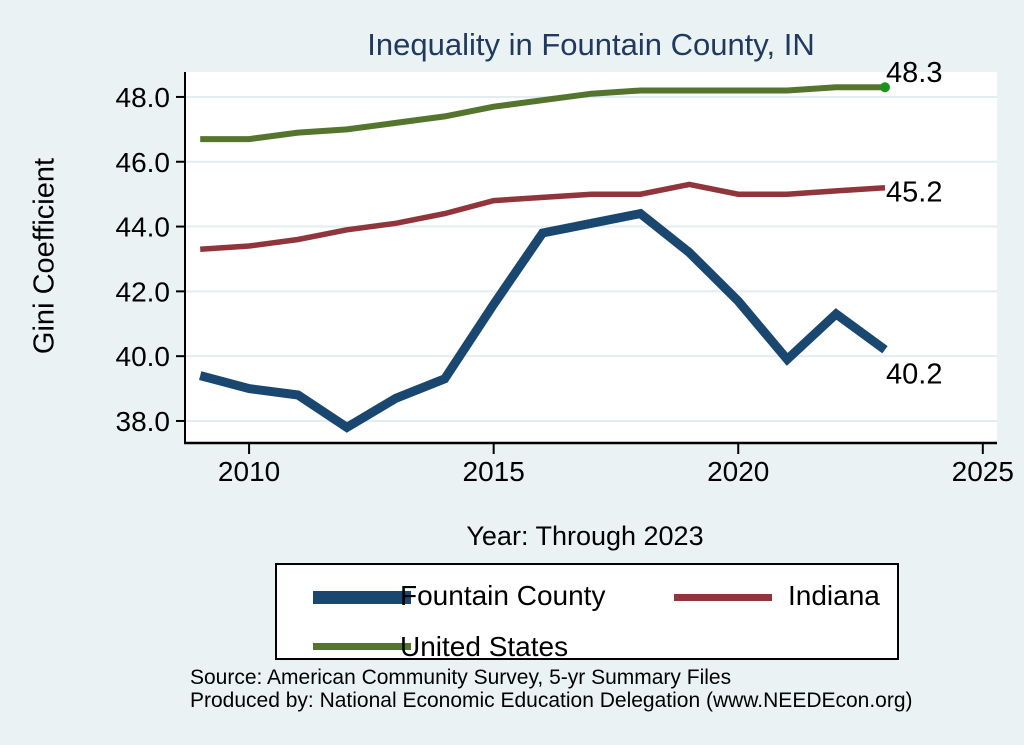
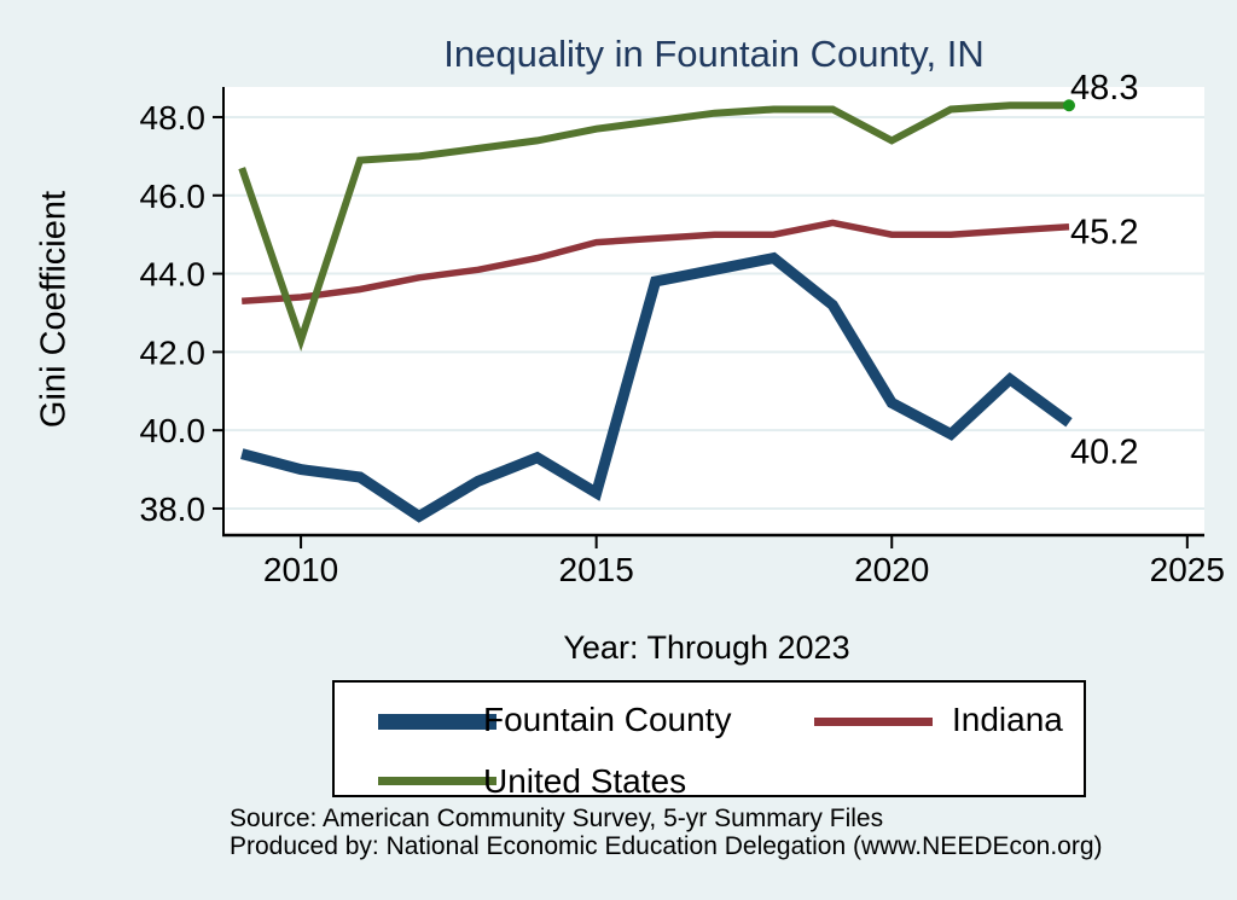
United States/2010: 46.7 -> 42.3
Fountain County/2015: 41.6 -> 38.4
Fountain County/2020: 41.7 -> 40.7
United States/2020: 48.2 -> 47.4
